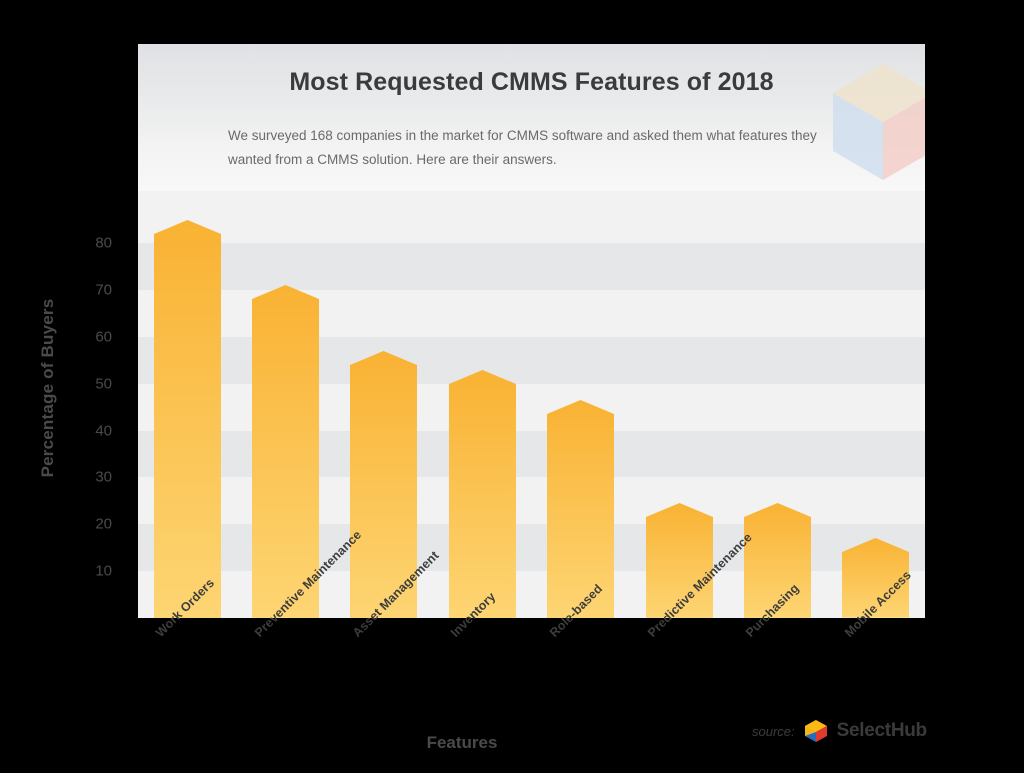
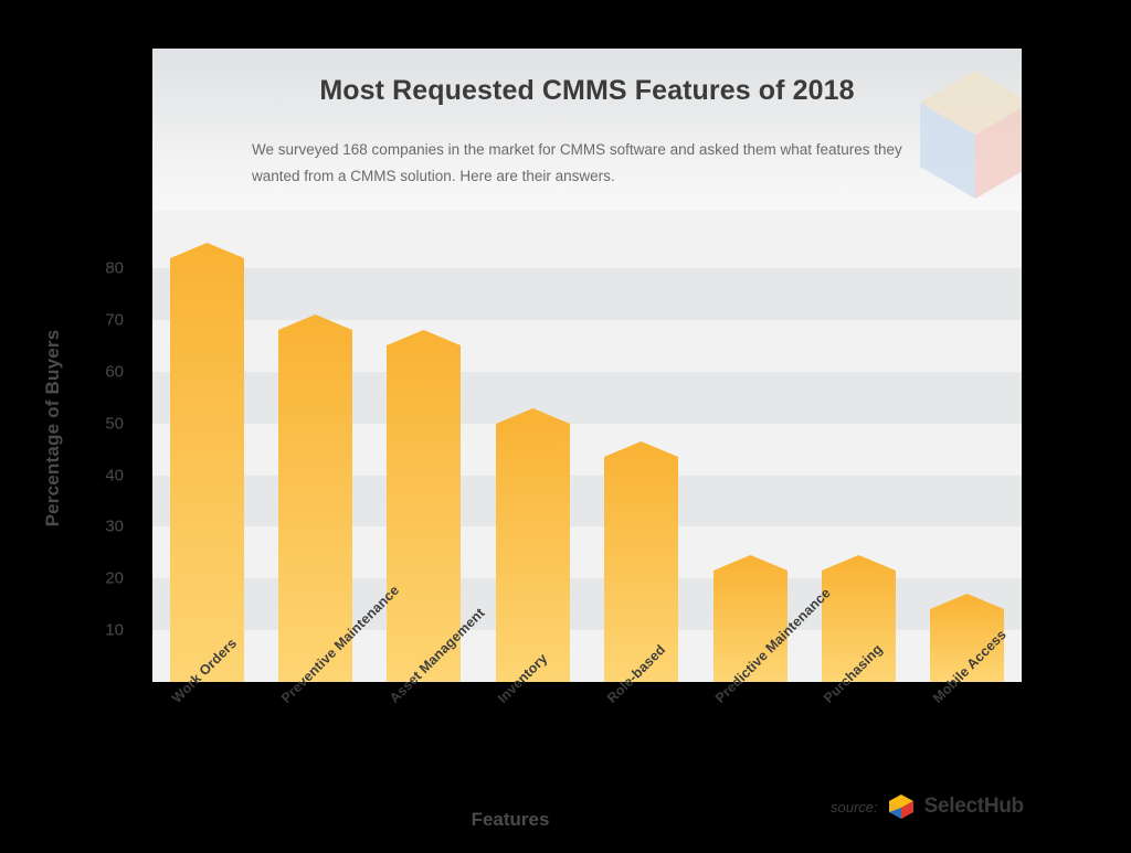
Asset Management: 57 -> 68
